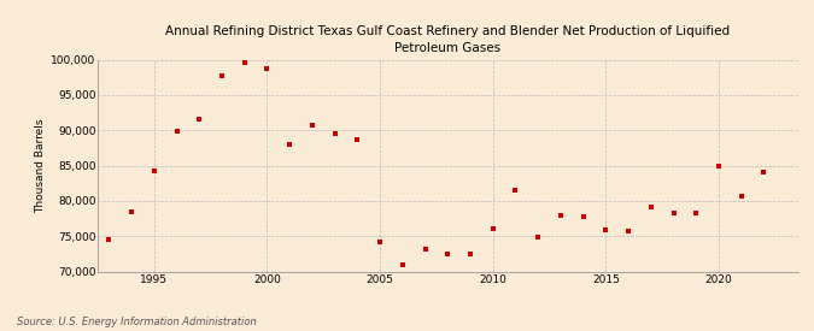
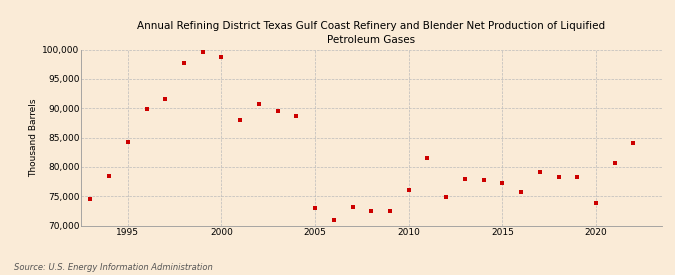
2005: 74,200 -> 73,000
2015: 75,800 -> 77,300
2020: 85,000 -> 73,800
